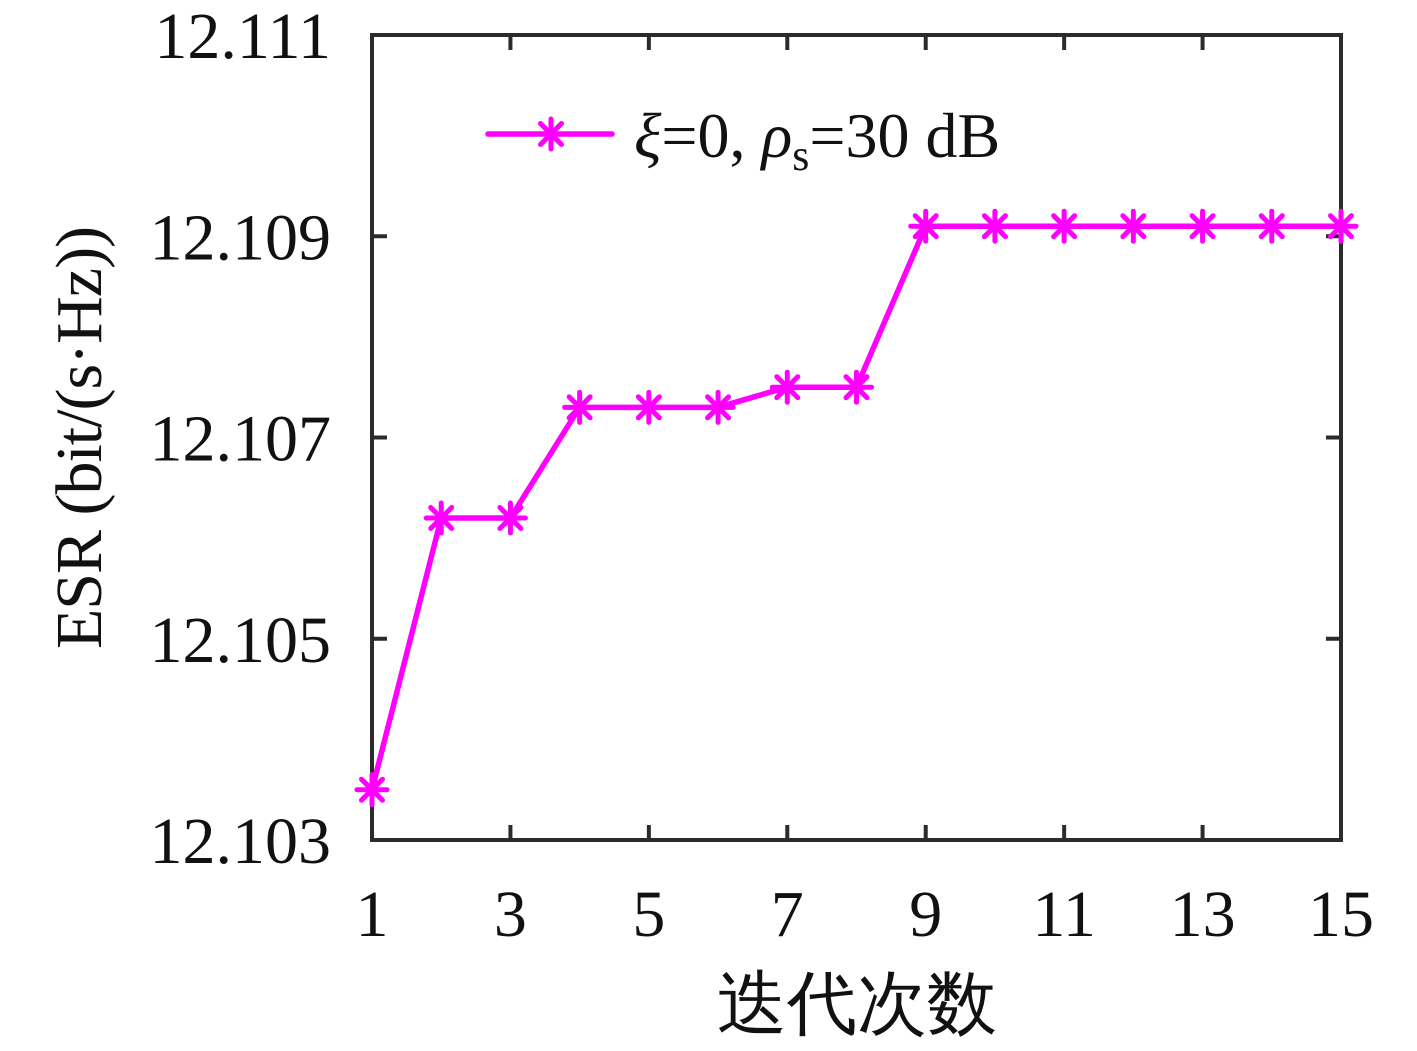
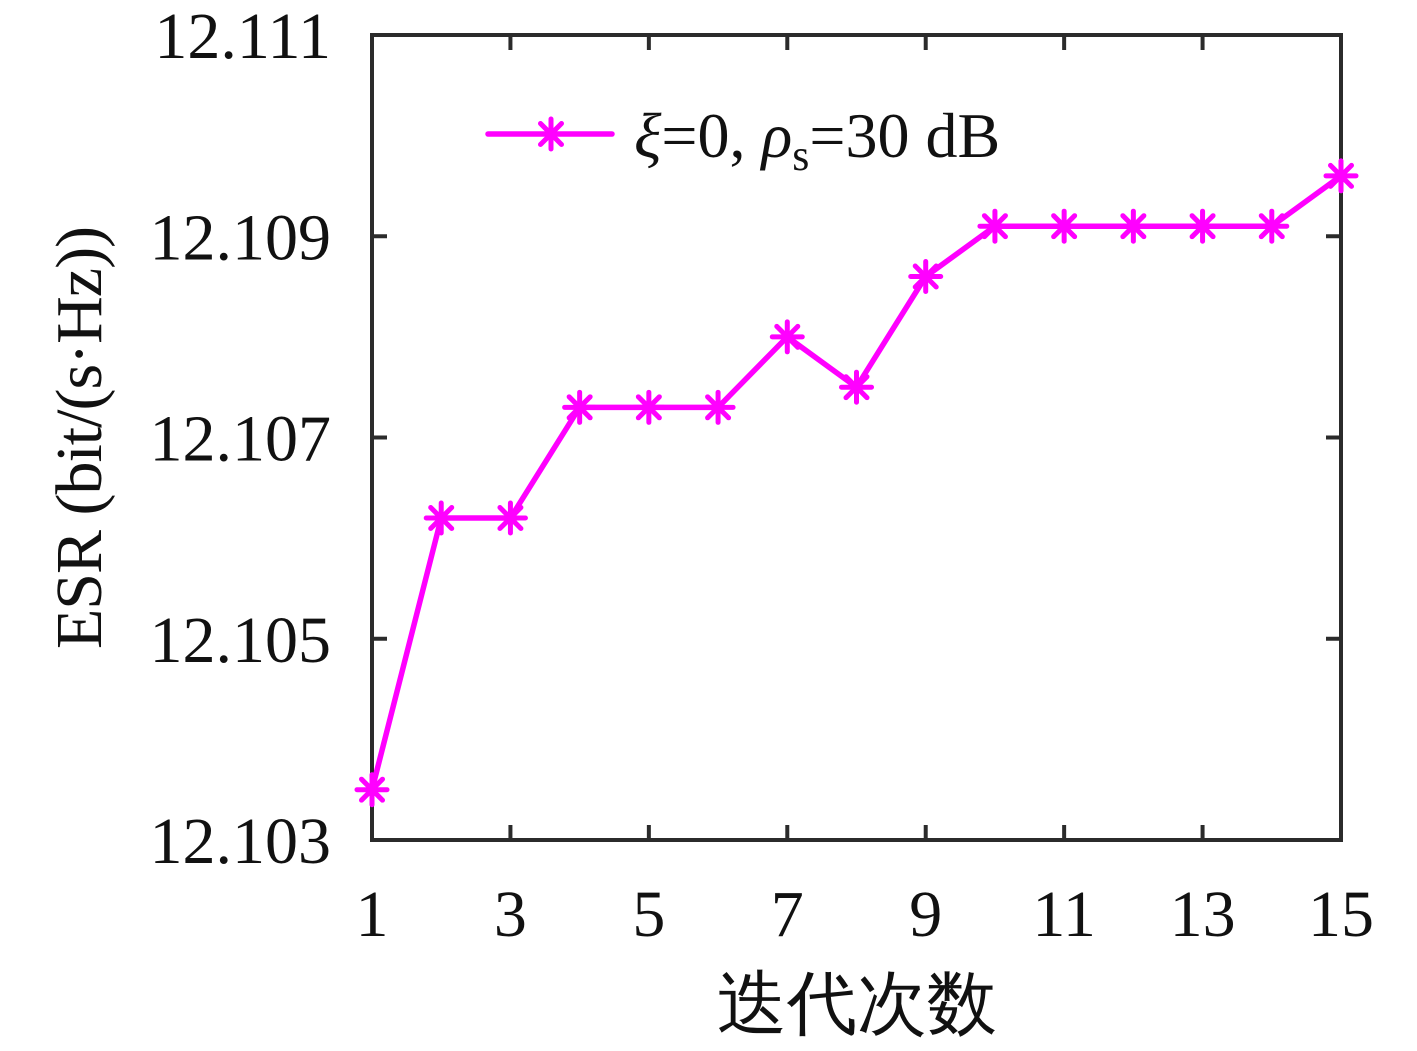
7: 12.1075 -> 12.1080
9: 12.1091 -> 12.1086
15: 12.1091 -> 12.1096
